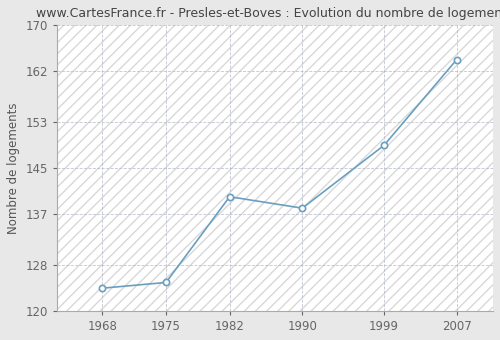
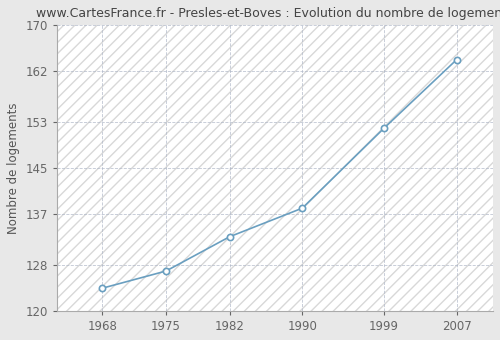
1975: 125 -> 127
1982: 140 -> 133
1999: 149 -> 152
